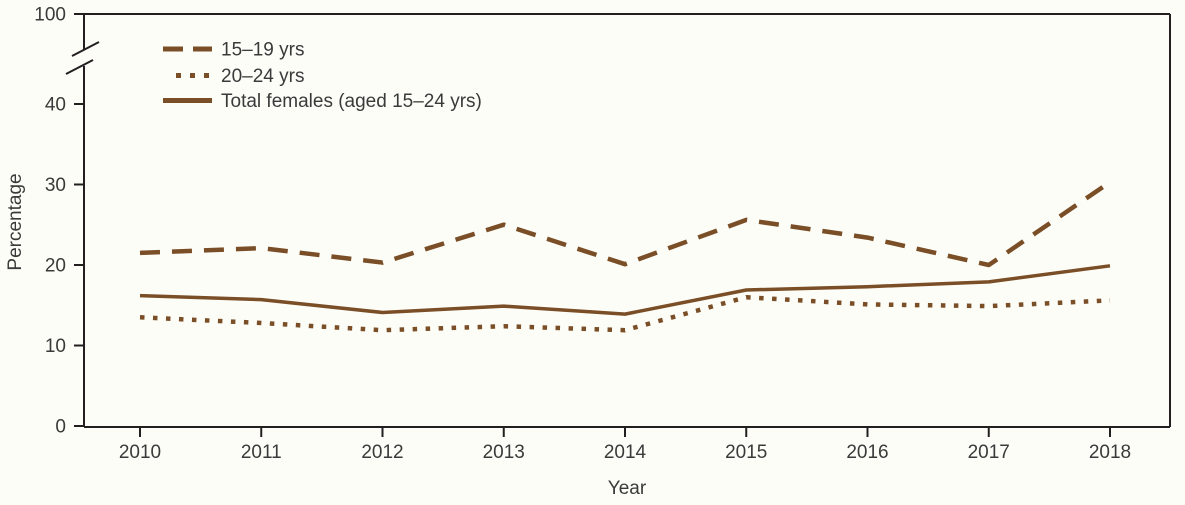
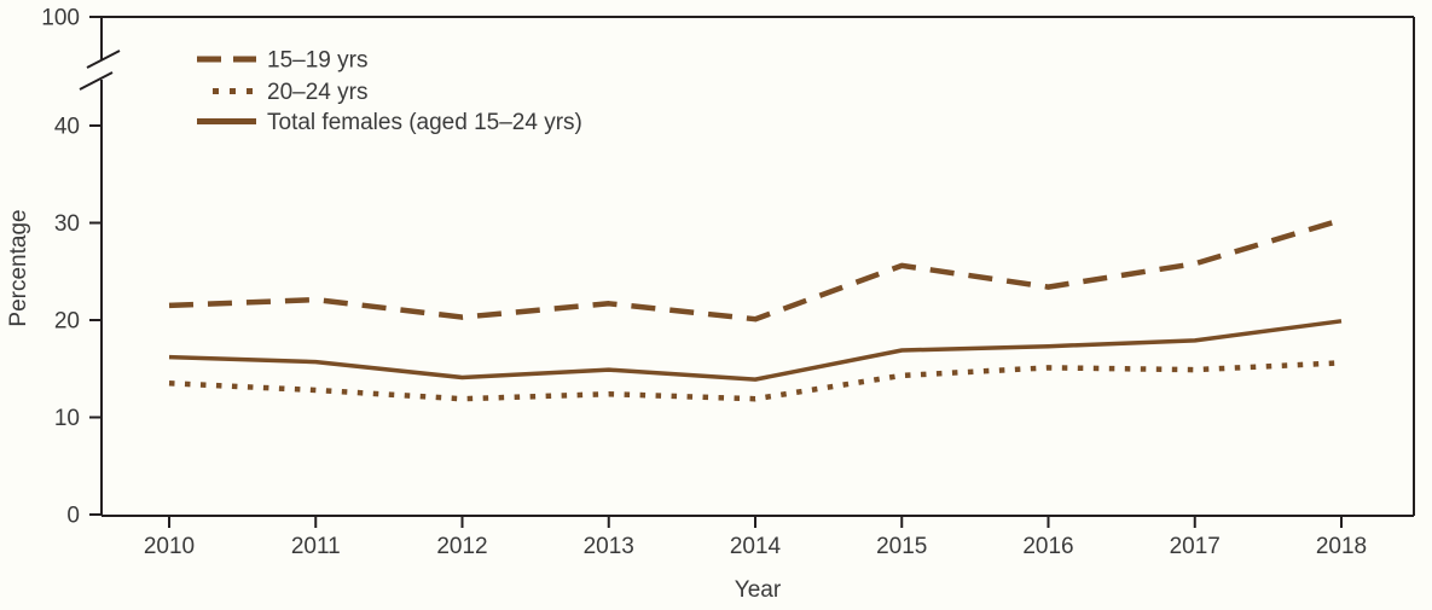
15–19 yrs/2013: 25 -> 22
20–24 yrs/2015: 16 -> 14
15–19 yrs/2017: 20 -> 26
